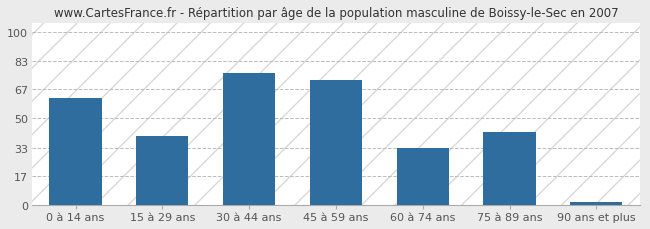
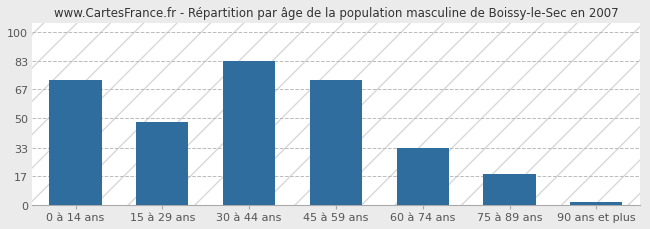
0 à 14 ans: 62 -> 72
15 à 29 ans: 40 -> 48
30 à 44 ans: 76 -> 83
75 à 89 ans: 42 -> 18
